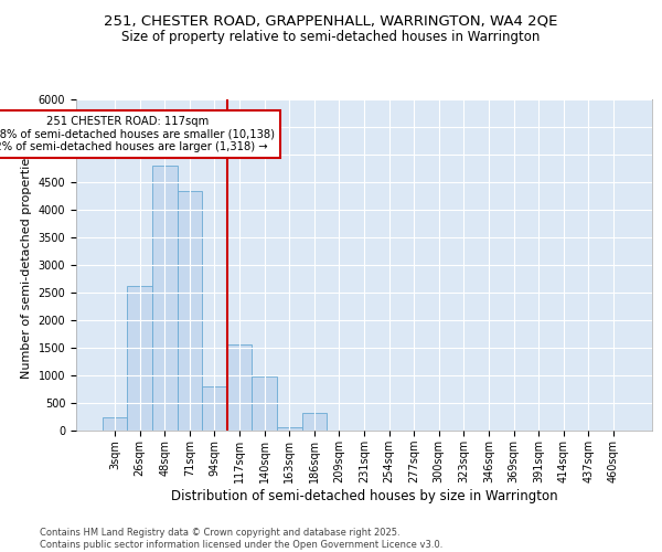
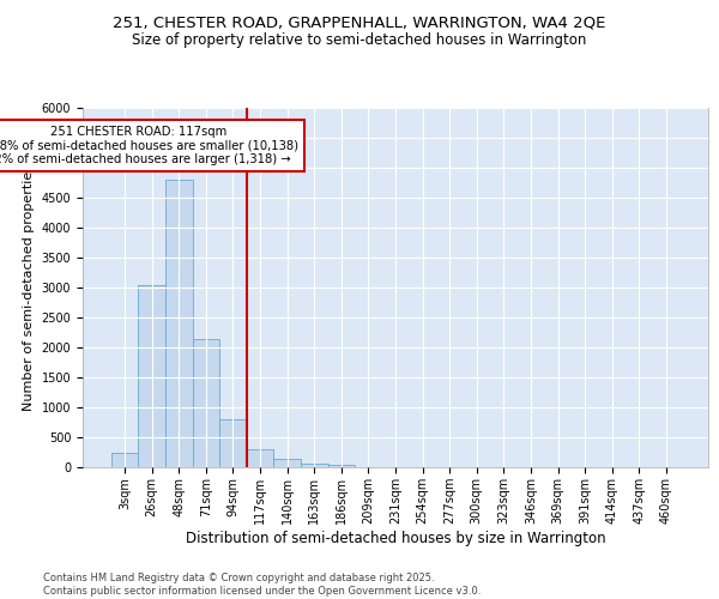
26sqm: 2620 -> 3050
71sqm: 4340 -> 2150
117sqm: 1560 -> 310
140sqm: 980 -> 150
186sqm: 320 -> 40
